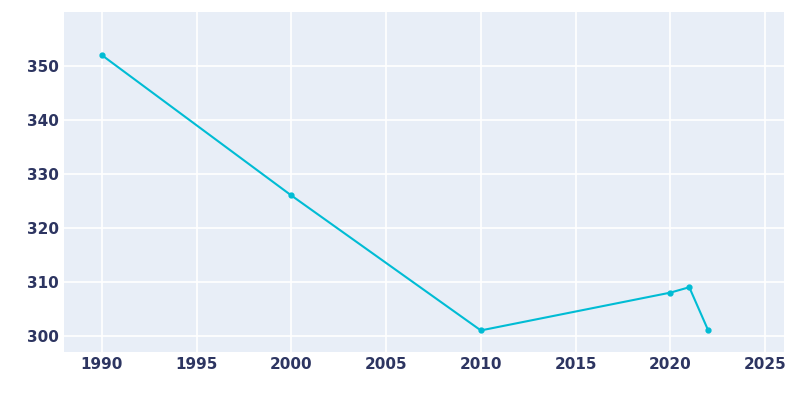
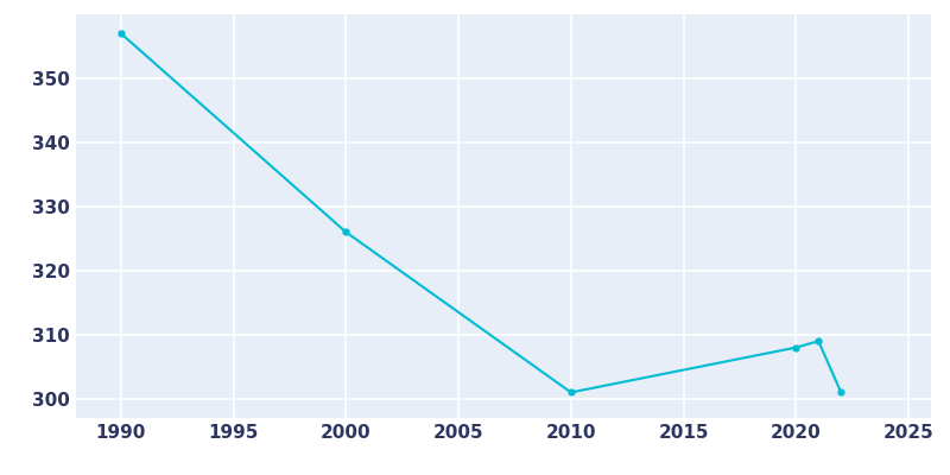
1990: 352 -> 357
